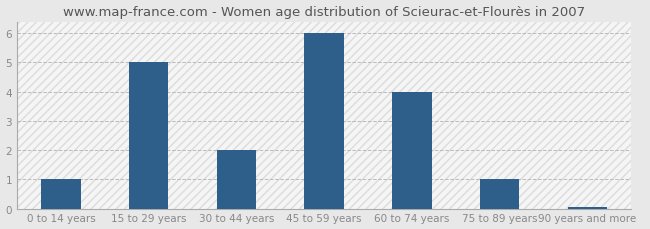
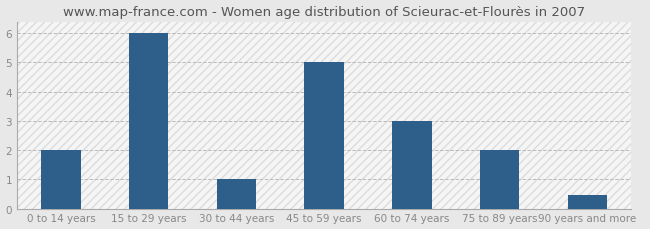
0 to 14 years: 1.00 -> 2.00
15 to 29 years: 5.00 -> 6.00
30 to 44 years: 2.00 -> 1.00
45 to 59 years: 6.00 -> 5.00
60 to 74 years: 4.00 -> 3.00
75 to 89 years: 1.00 -> 2.00
90 years and more: 0.07 -> 0.45
